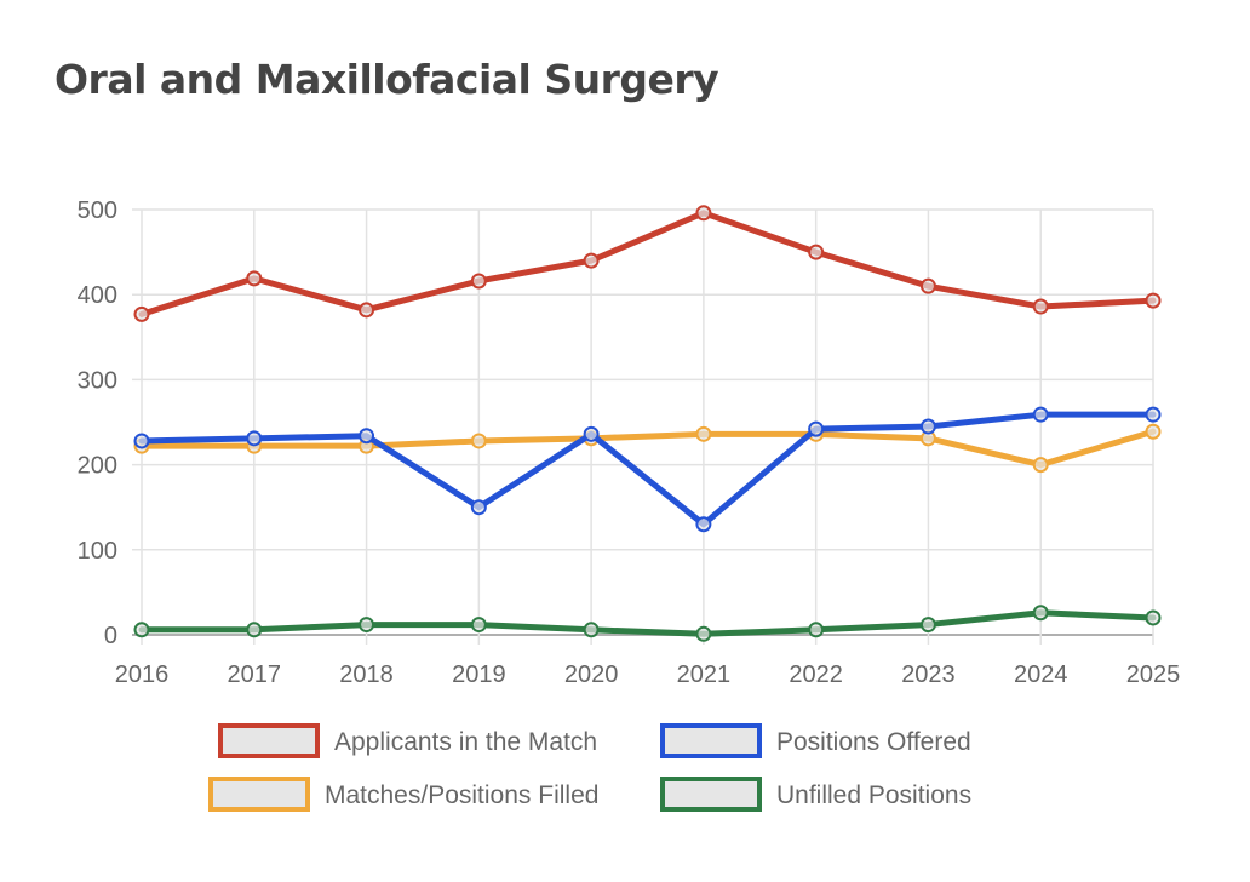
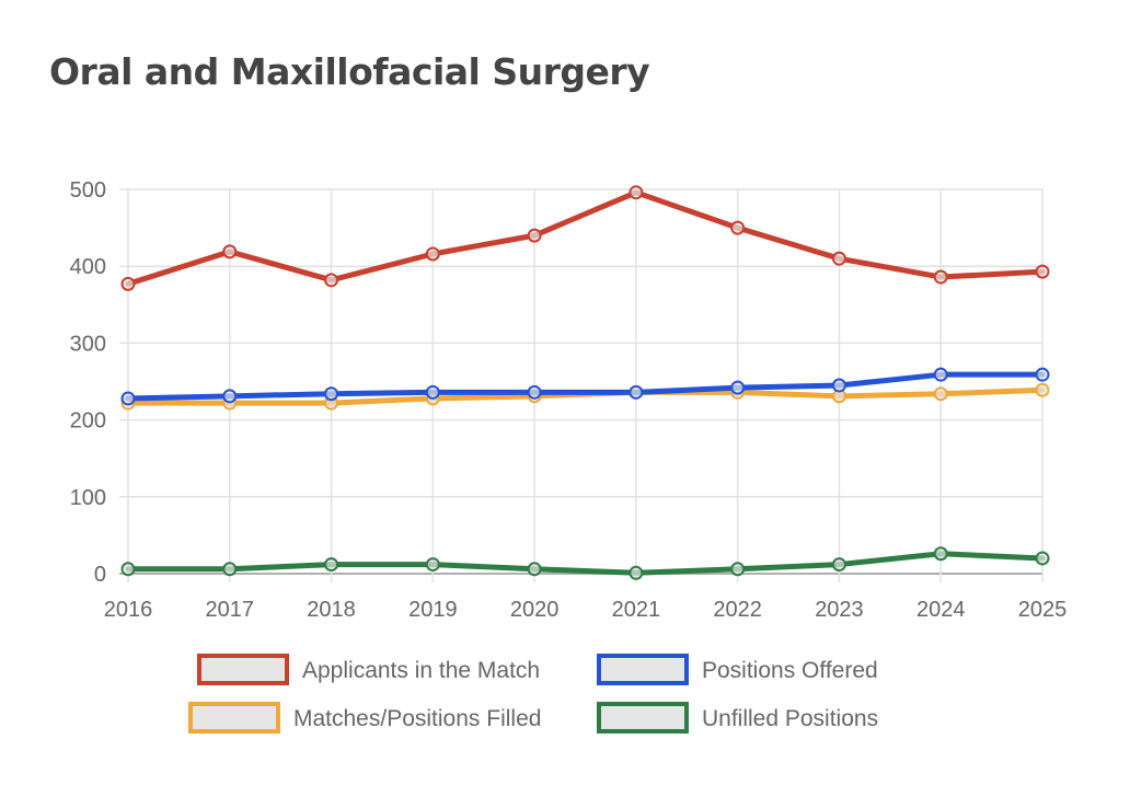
Positions Offered/2019: 150 -> 240
Positions Offered/2021: 130 -> 240
Matches/Positions Filled/2024: 200 -> 230
